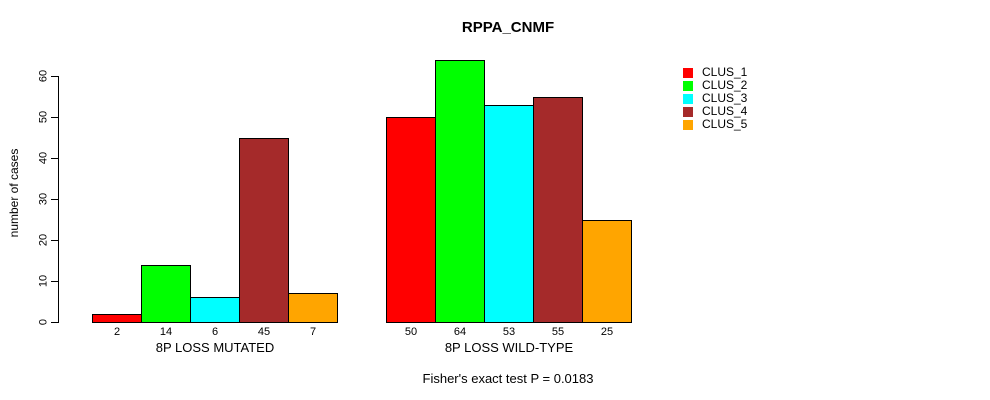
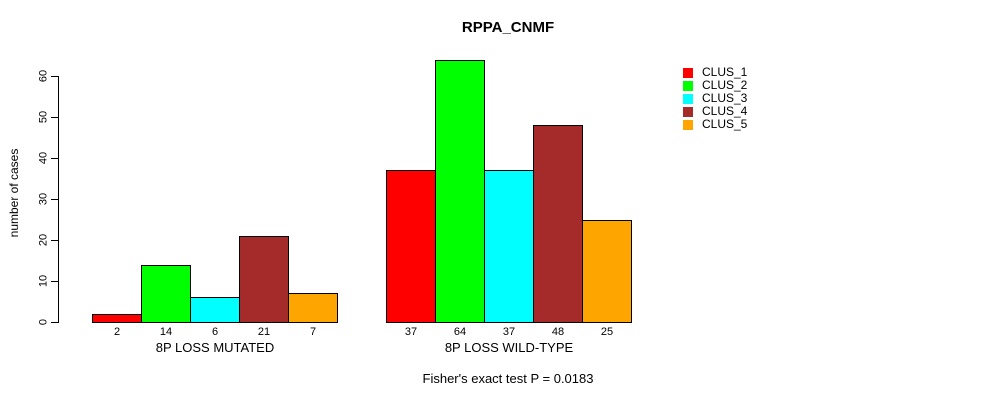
CLUS_4/8P LOSS MUTATED: 45 -> 21
CLUS_1/8P LOSS WILD-TYPE: 50 -> 37
CLUS_3/8P LOSS WILD-TYPE: 53 -> 37
CLUS_4/8P LOSS WILD-TYPE: 55 -> 48
